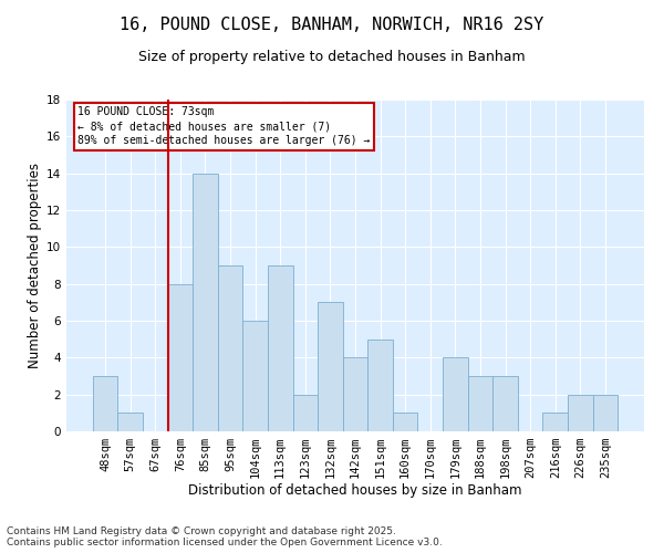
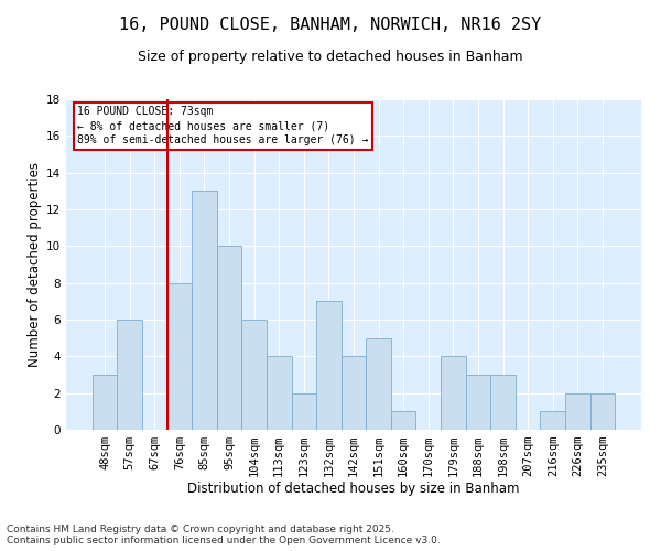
57sqm: 1 -> 6
85sqm: 14 -> 13
95sqm: 9 -> 10
113sqm: 9 -> 4
